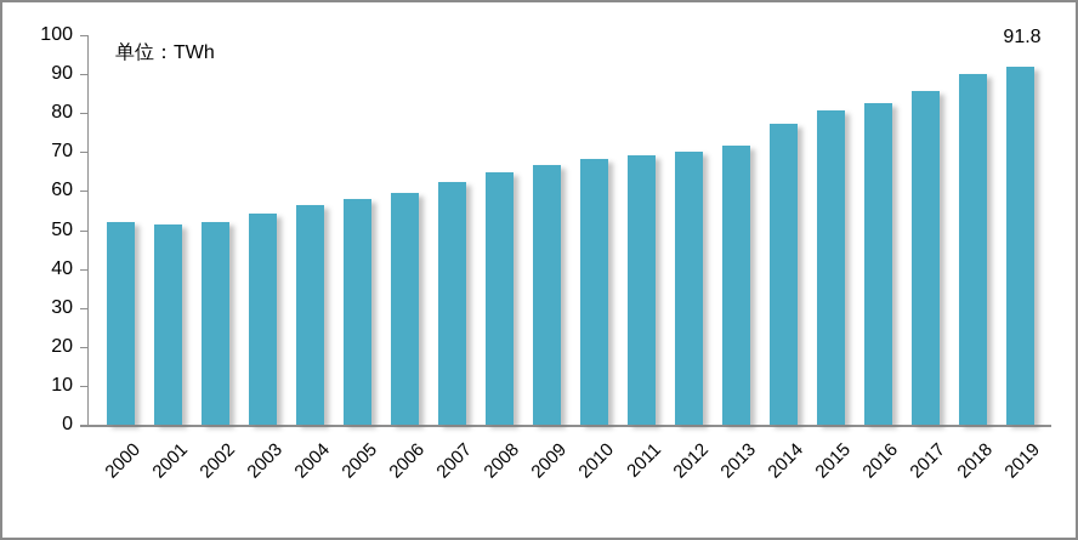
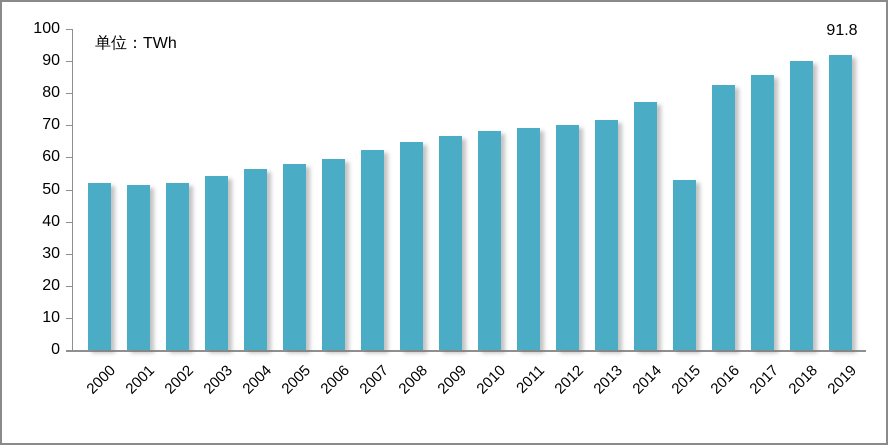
2015: 81 -> 53
